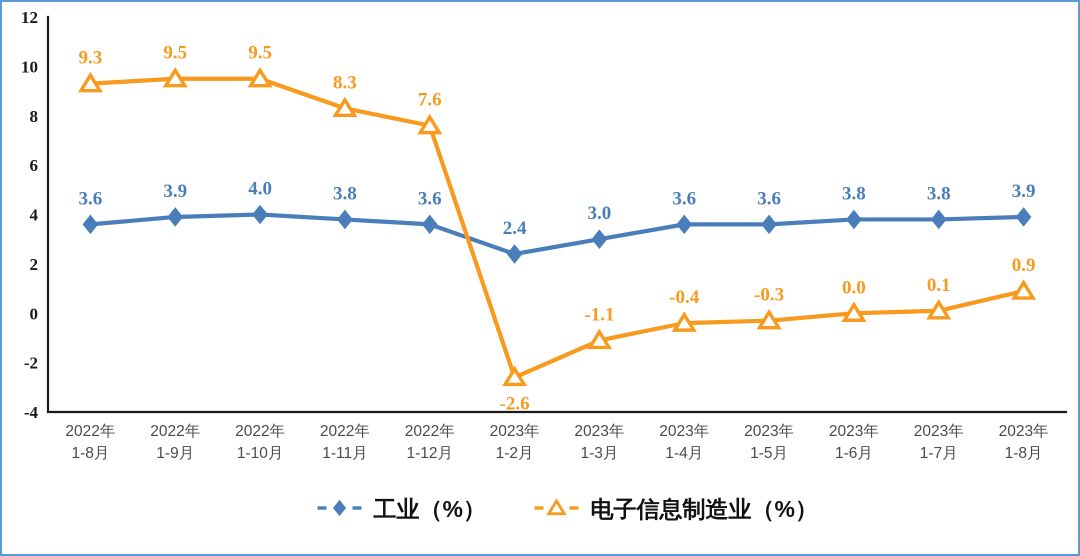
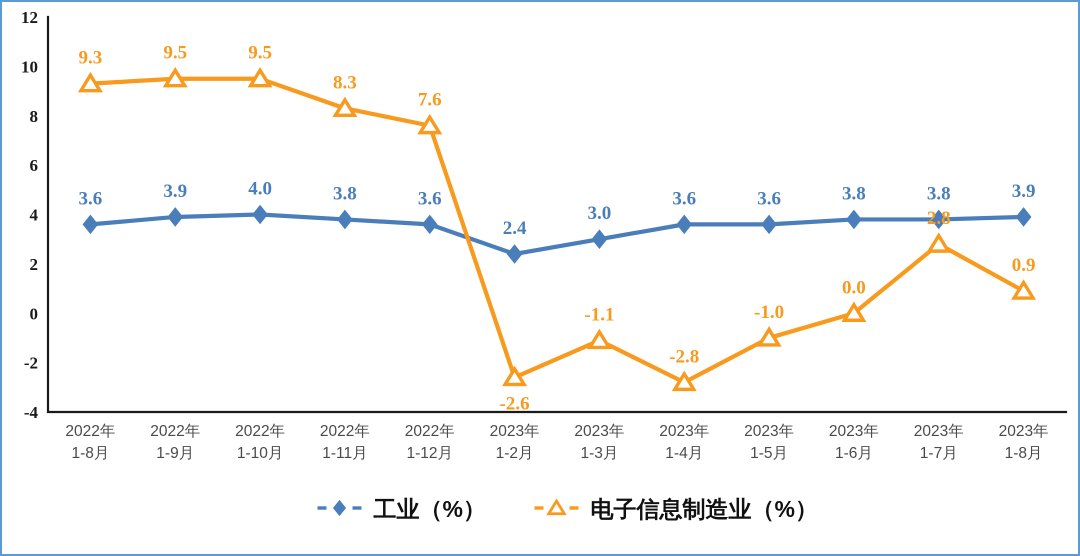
电子信息制造业（%）/2023年 1-4月: -0.4 -> -2.8
电子信息制造业（%）/2023年 1-5月: -0.3 -> -1.0
电子信息制造业（%）/2023年 1-7月: 0.1 -> 2.8
